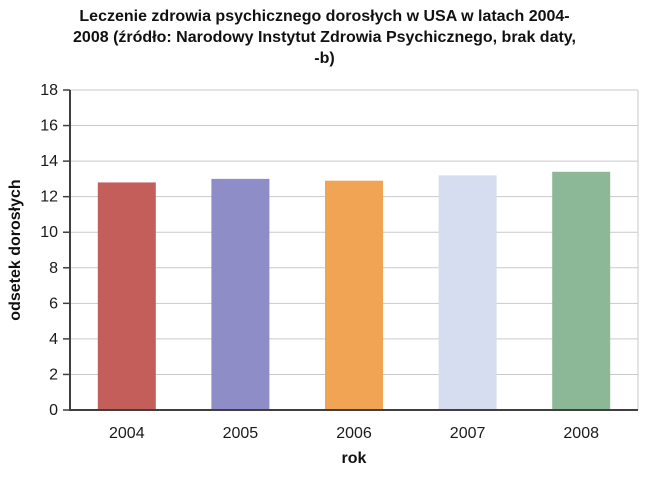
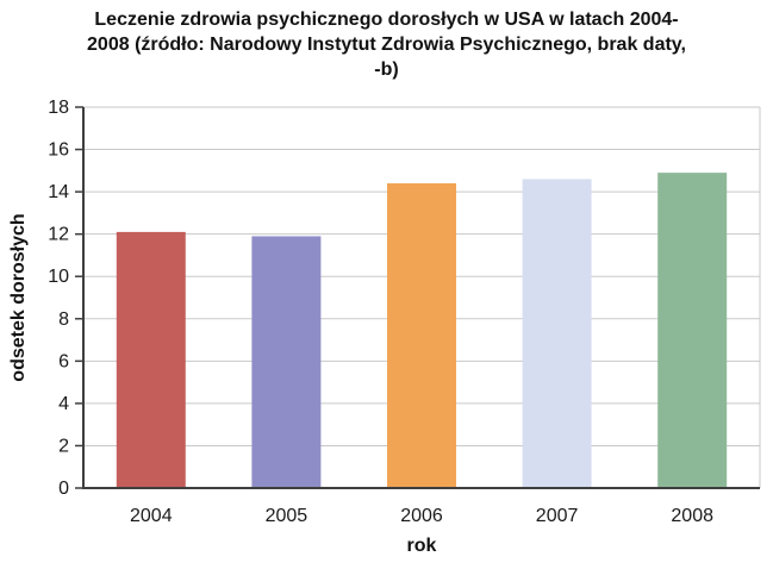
2004: 12.8 -> 12.1
2005: 13.0 -> 11.9
2006: 12.9 -> 14.4
2007: 13.2 -> 14.6
2008: 13.4 -> 14.9
